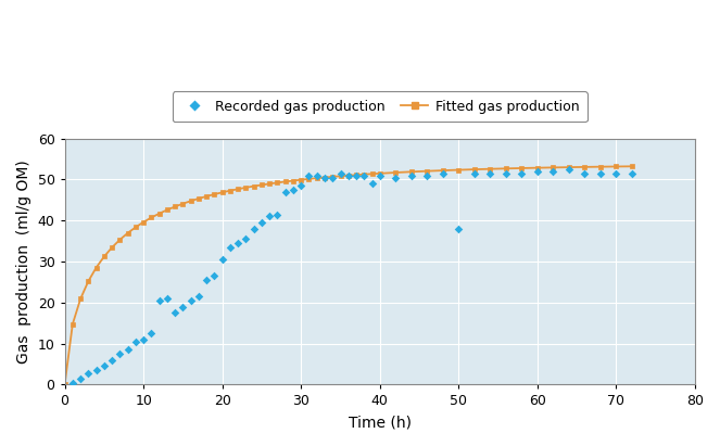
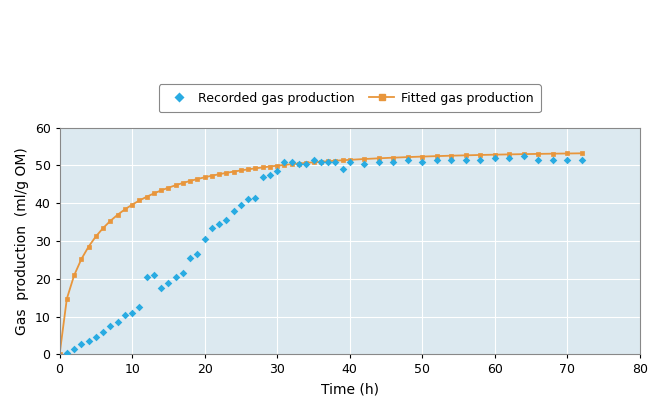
Recorded gas production/50: 38.0 -> 51.0
